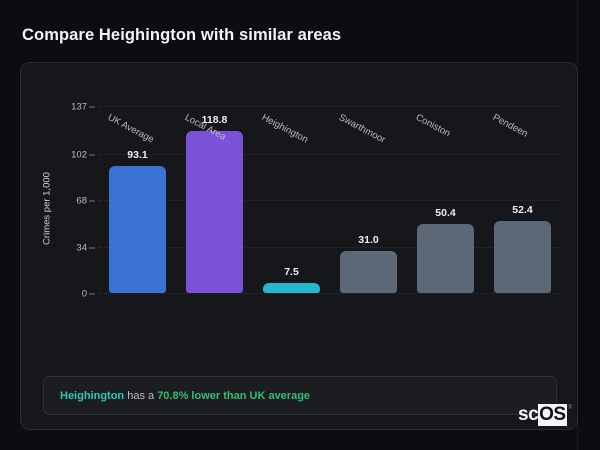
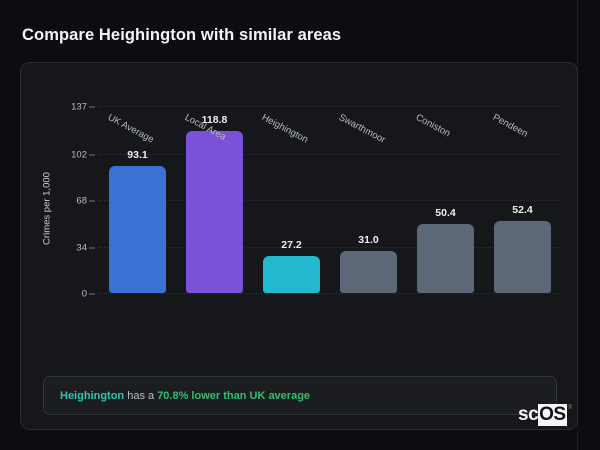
Heighington: 7.5 -> 27.2
